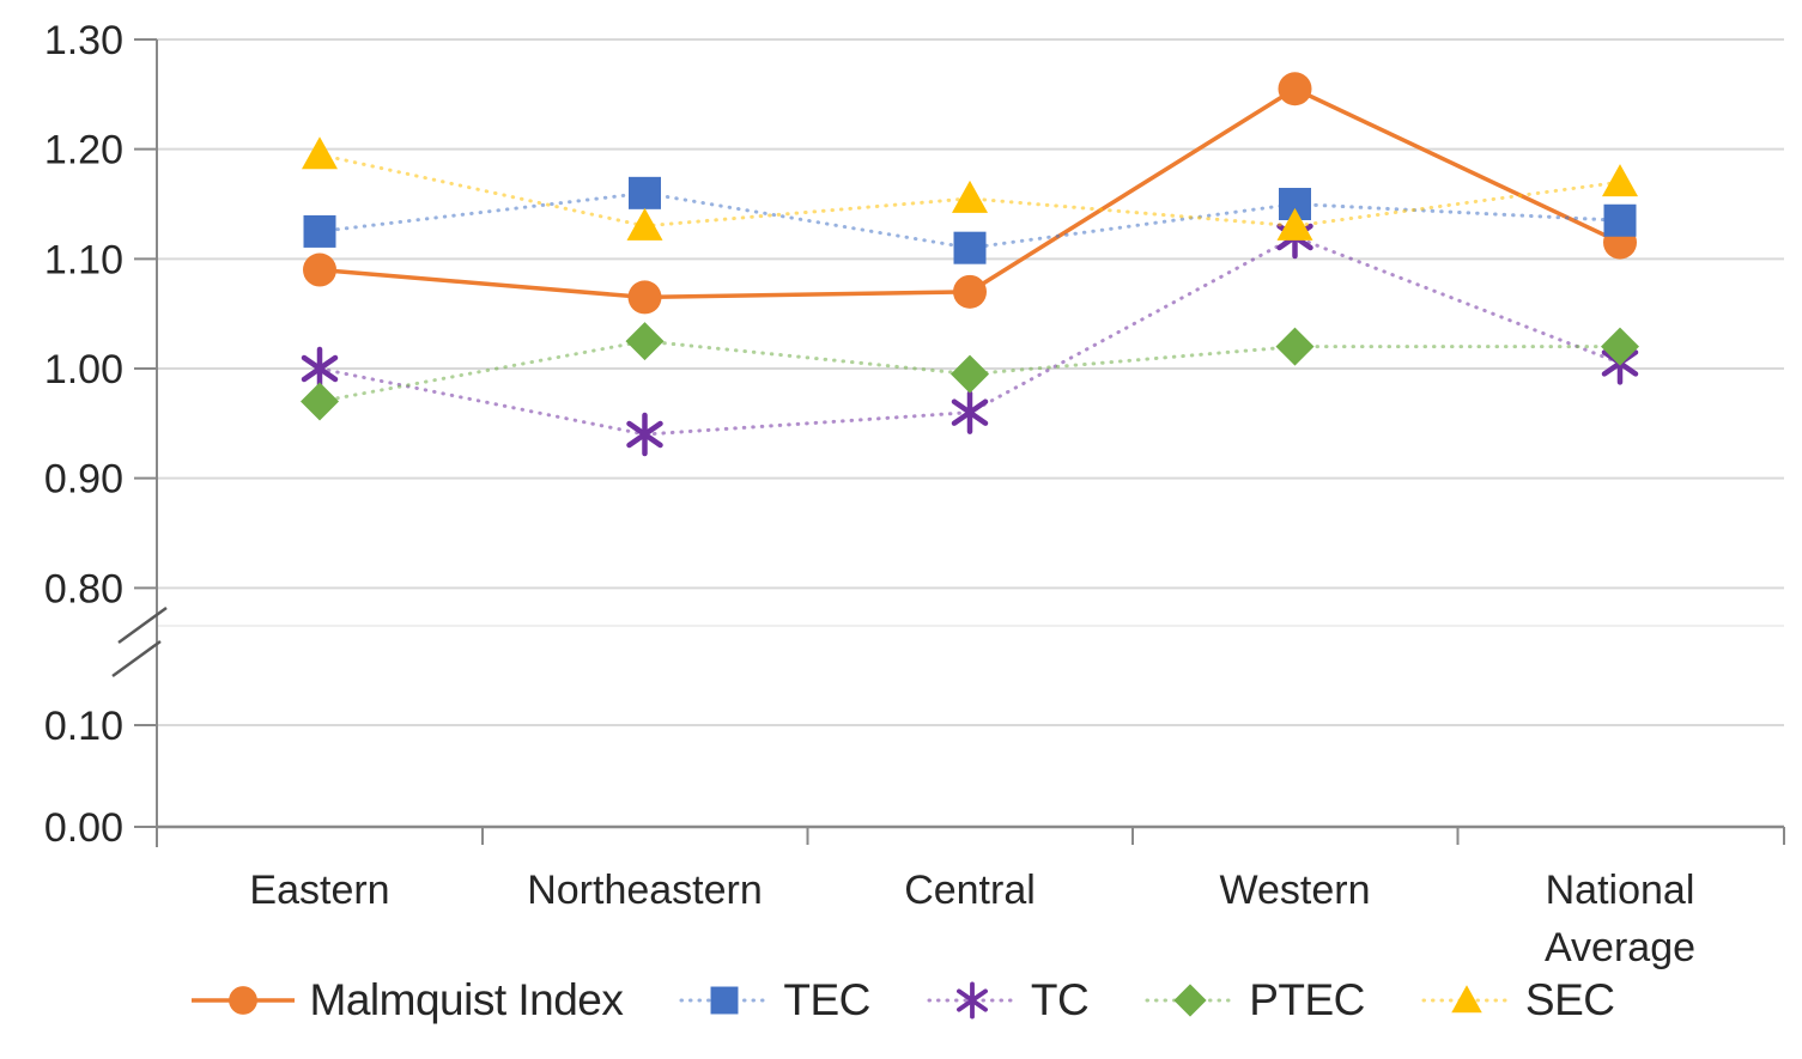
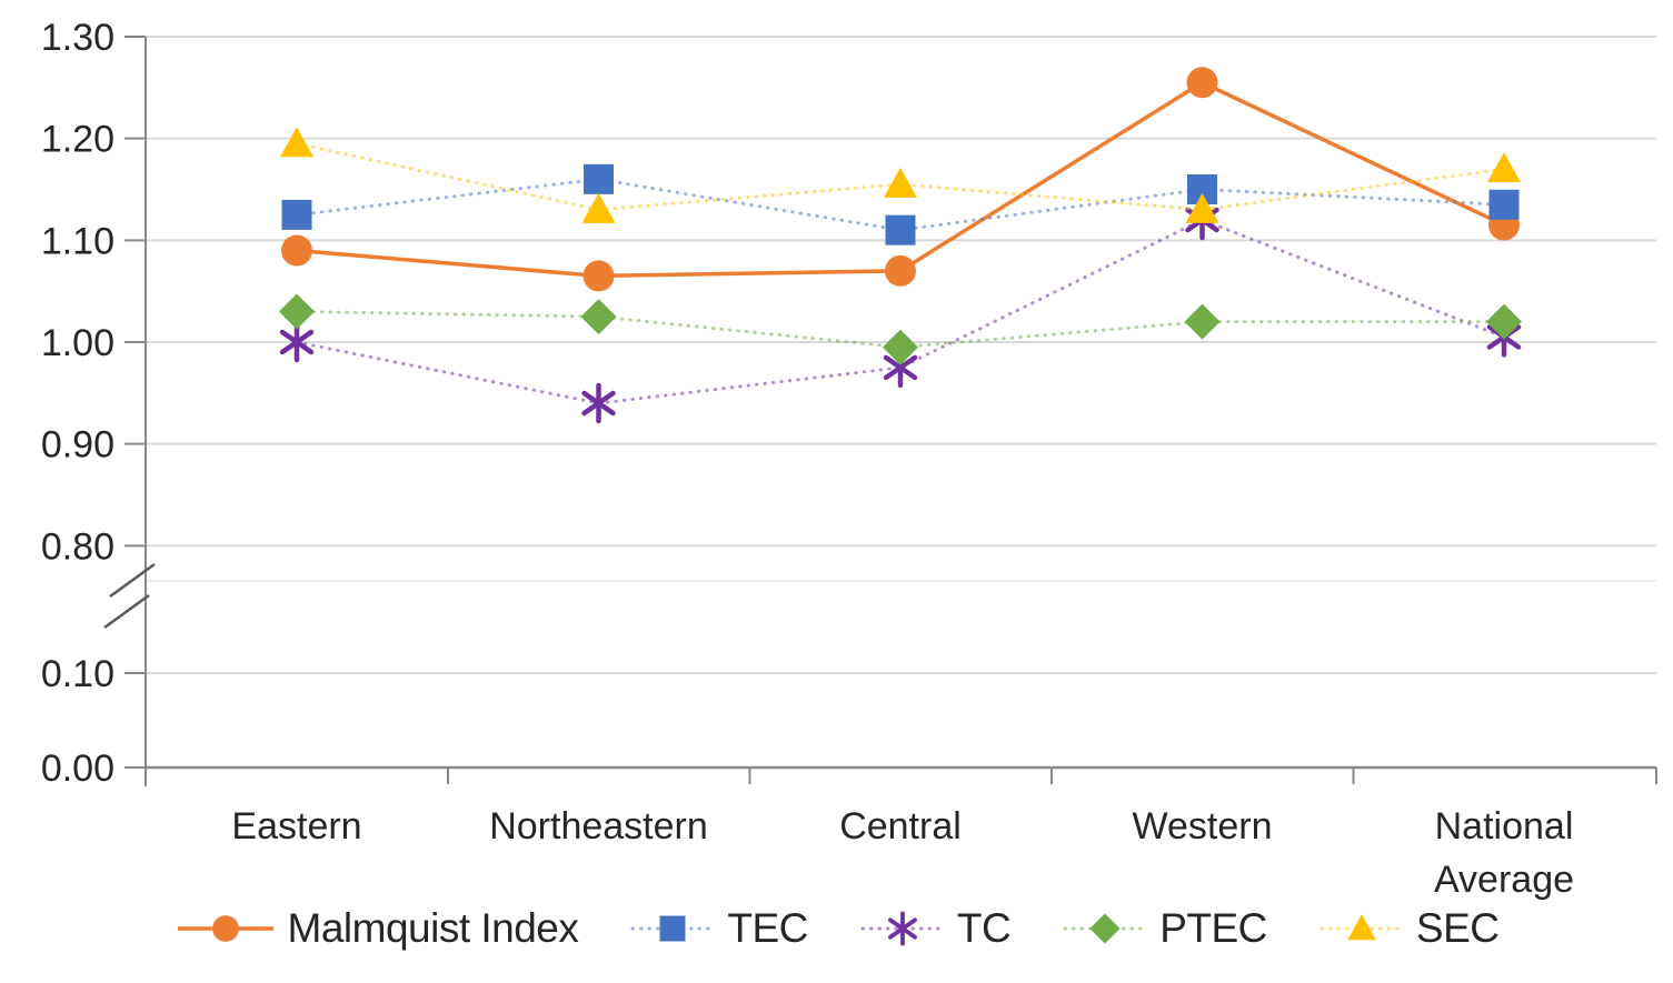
PTEC/Eastern: 0.97 -> 1.03
TC/Central: 0.96 -> 0.97
